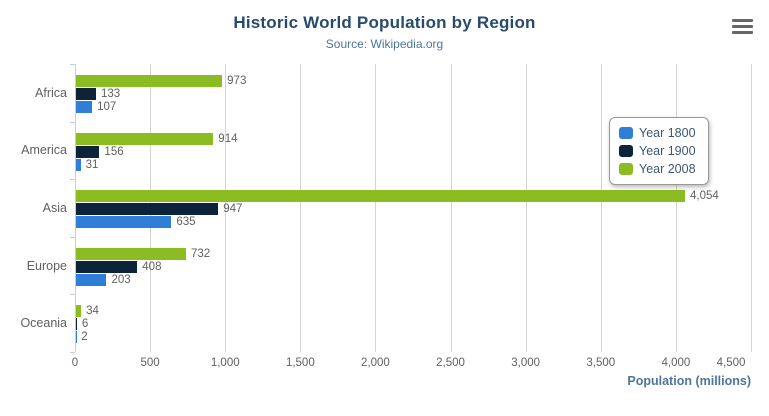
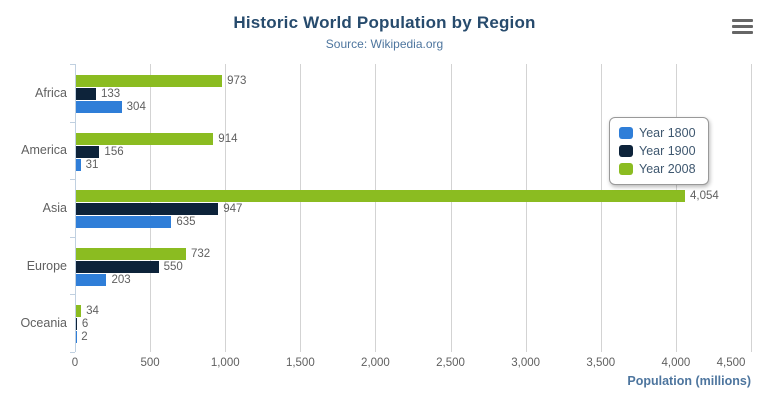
Year 1800/Africa: 107 -> 304
Year 1900/Europe: 408 -> 550
